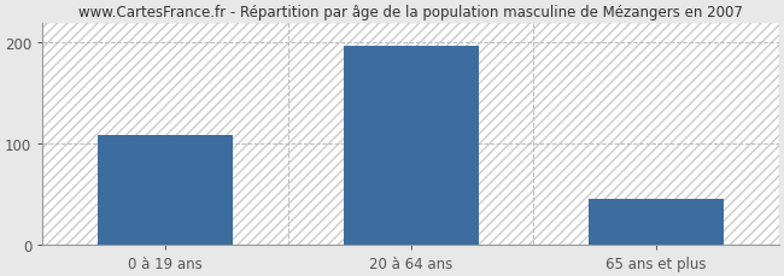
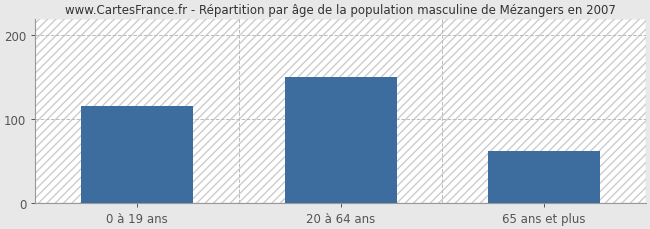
0 à 19 ans: 108 -> 116
20 à 64 ans: 197 -> 150
65 ans et plus: 45 -> 62
